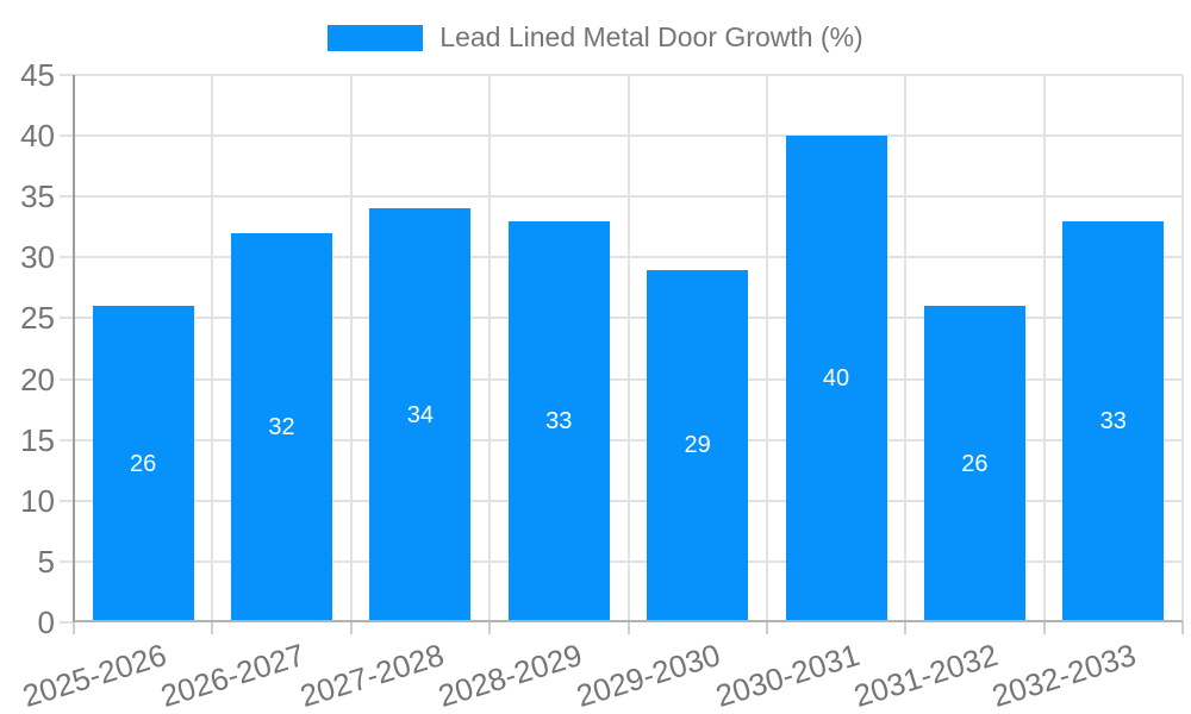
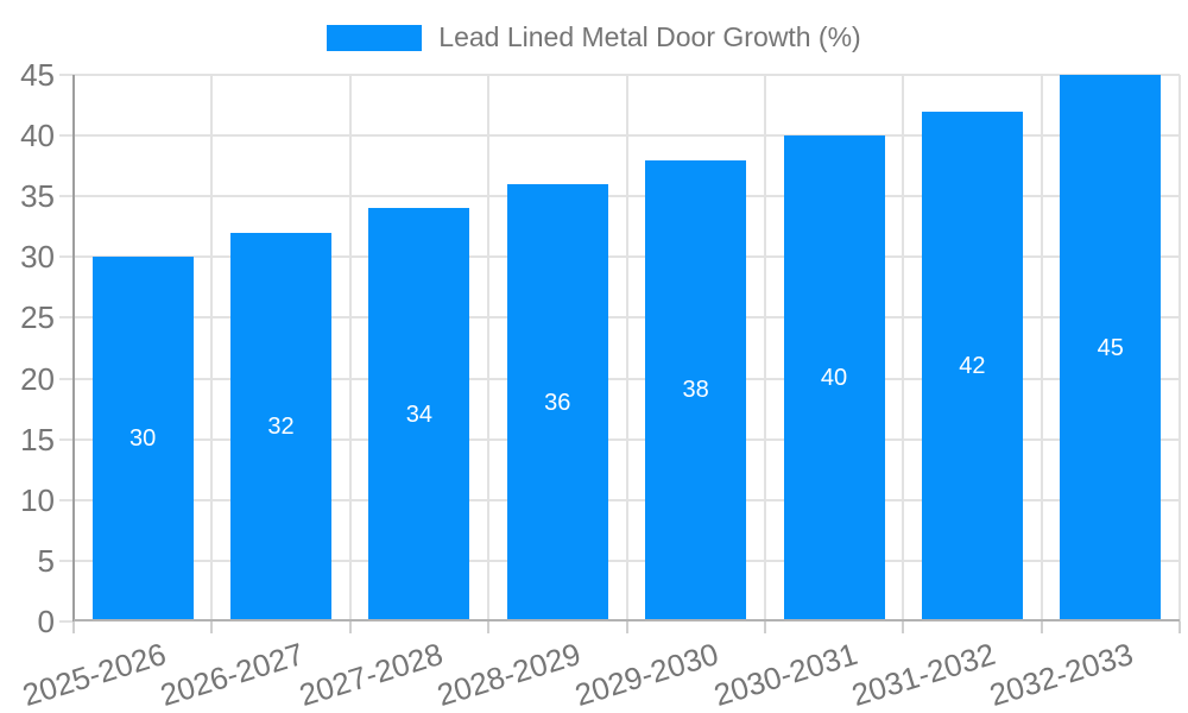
2025-2026: 26 -> 30
2028-2029: 33 -> 36
2029-2030: 29 -> 38
2031-2032: 26 -> 42
2032-2033: 33 -> 45
